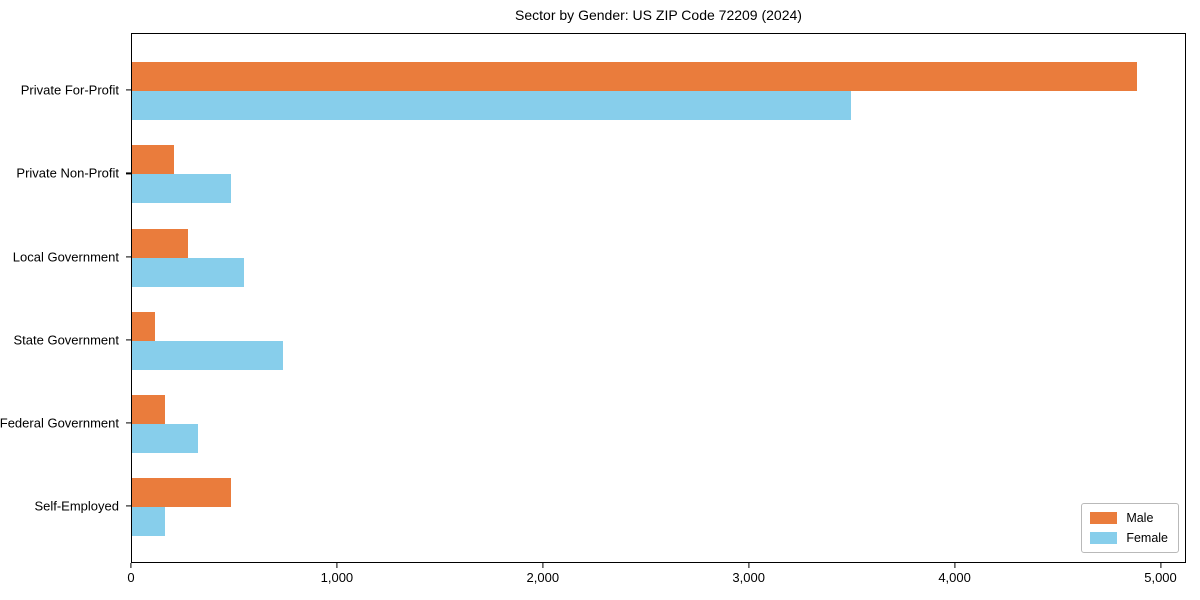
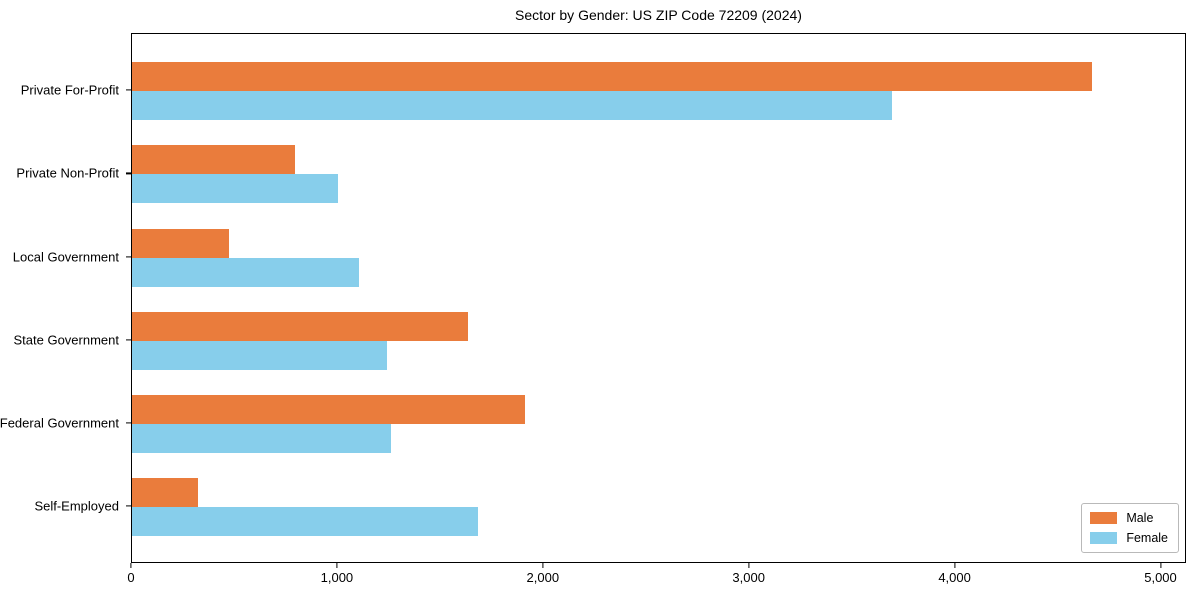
Male/Private For-Profit: 4880 -> 4660
Female/Private For-Profit: 3490 -> 3690
Male/Private Non-Profit: 200 -> 790
Female/Private Non-Profit: 480 -> 1000
Male/Local Government: 270 -> 470
Female/Local Government: 540 -> 1100
Male/State Government: 110 -> 1630
Female/State Government: 740 -> 1240
Male/Federal Government: 160 -> 1910
Female/Federal Government: 320 -> 1260
Male/Self-Employed: 480 -> 320
Female/Self-Employed: 160 -> 1680
